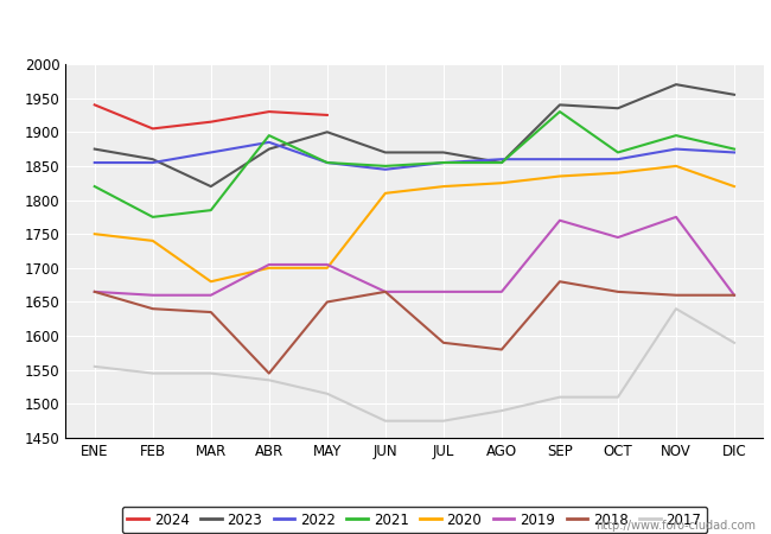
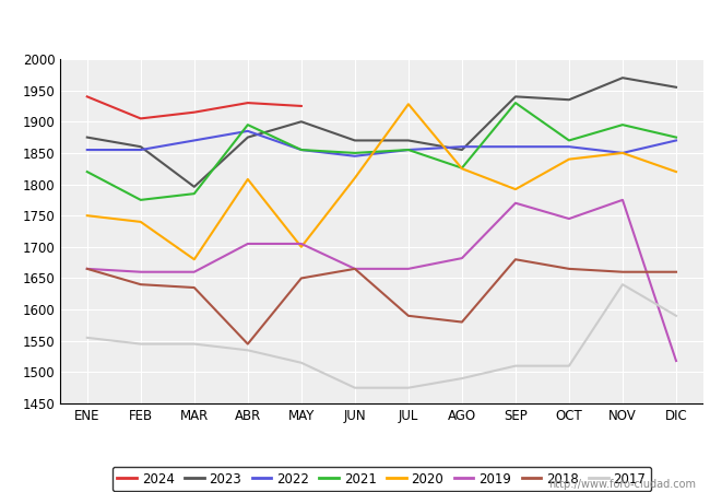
2023/MAR: 1820 -> 1796
2020/ABR: 1700 -> 1808
2020/JUL: 1820 -> 1928
2021/AGO: 1855 -> 1826
2019/AGO: 1665 -> 1682
2020/SEP: 1835 -> 1792
2022/NOV: 1875 -> 1850
2019/DIC: 1660 -> 1518
